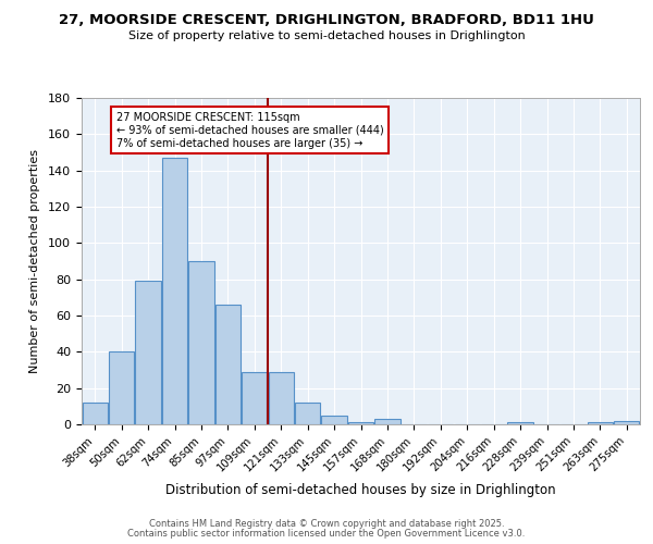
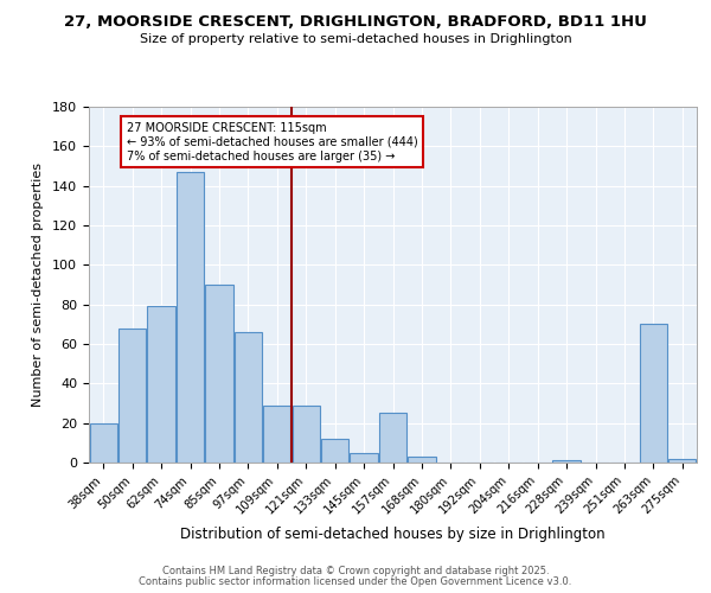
38sqm: 12 -> 20
50sqm: 40 -> 68
157sqm: 1 -> 25
263sqm: 1 -> 70
